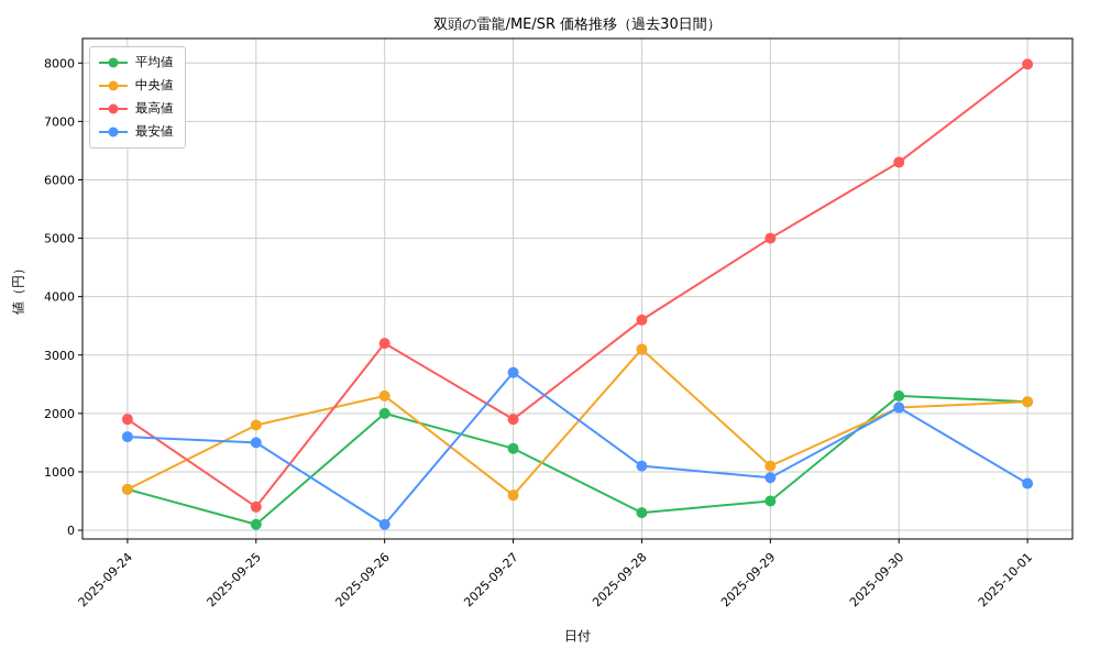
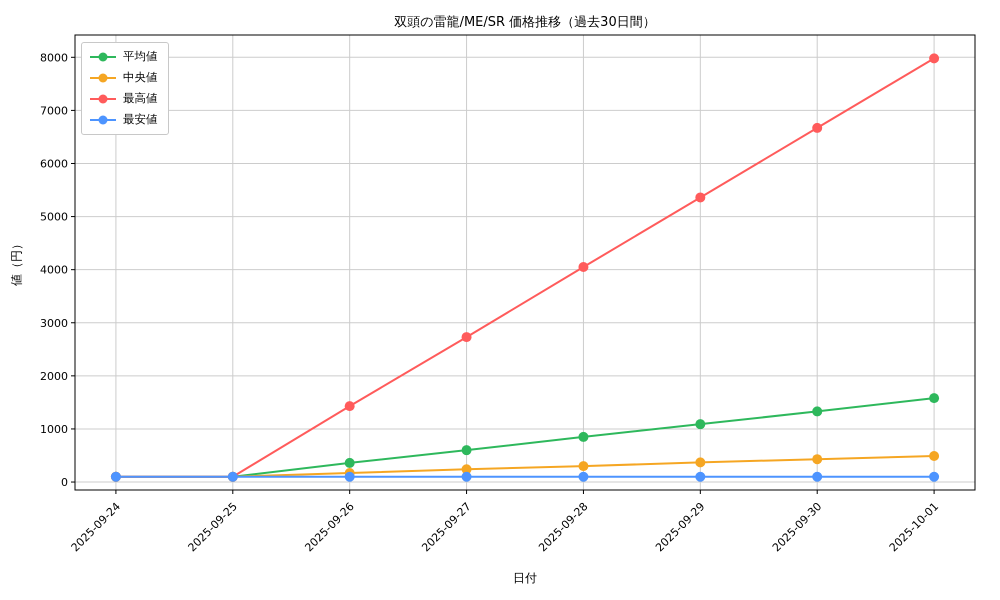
平均値/2025-09-24: 700 -> 100
中央値/2025-09-24: 700 -> 100
最高値/2025-09-24: 1900 -> 100
最安値/2025-09-24: 1600 -> 100
中央値/2025-09-25: 1800 -> 100
最高値/2025-09-25: 400 -> 100
最安値/2025-09-25: 1500 -> 100
平均値/2025-09-26: 2000 -> 400
中央値/2025-09-26: 2300 -> 200
最高値/2025-09-26: 3200 -> 1400
平均値/2025-09-27: 1400 -> 600
中央値/2025-09-27: 600 -> 200
最高値/2025-09-27: 1900 -> 2700
最安値/2025-09-27: 2700 -> 100
平均値/2025-09-28: 300 -> 800
中央値/2025-09-28: 3100 -> 300
最高値/2025-09-28: 3600 -> 4000
最安値/2025-09-28: 1100 -> 100
平均値/2025-09-29: 500 -> 1100
中央値/2025-09-29: 1100 -> 400
最高値/2025-09-29: 5000 -> 5400
最安値/2025-09-29: 900 -> 100
平均値/2025-09-30: 2300 -> 1300
中央値/2025-09-30: 2100 -> 400
最高値/2025-09-30: 6300 -> 6700
最安値/2025-09-30: 2100 -> 100
平均値/2025-10-01: 2200 -> 1600
中央値/2025-10-01: 2200 -> 500
最安値/2025-10-01: 800 -> 100
